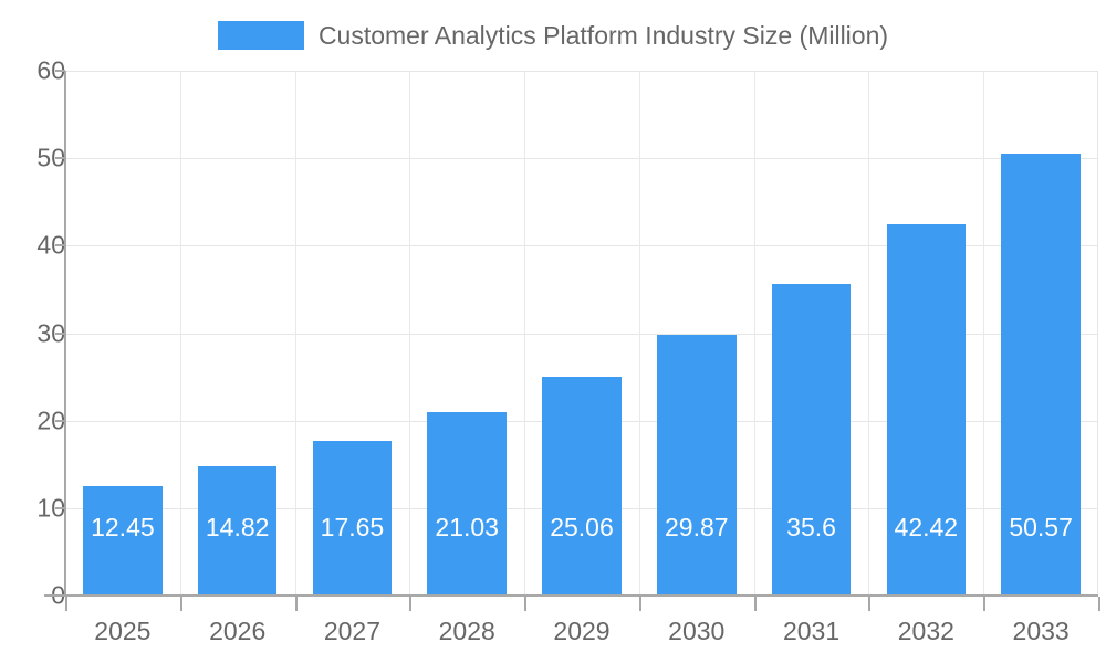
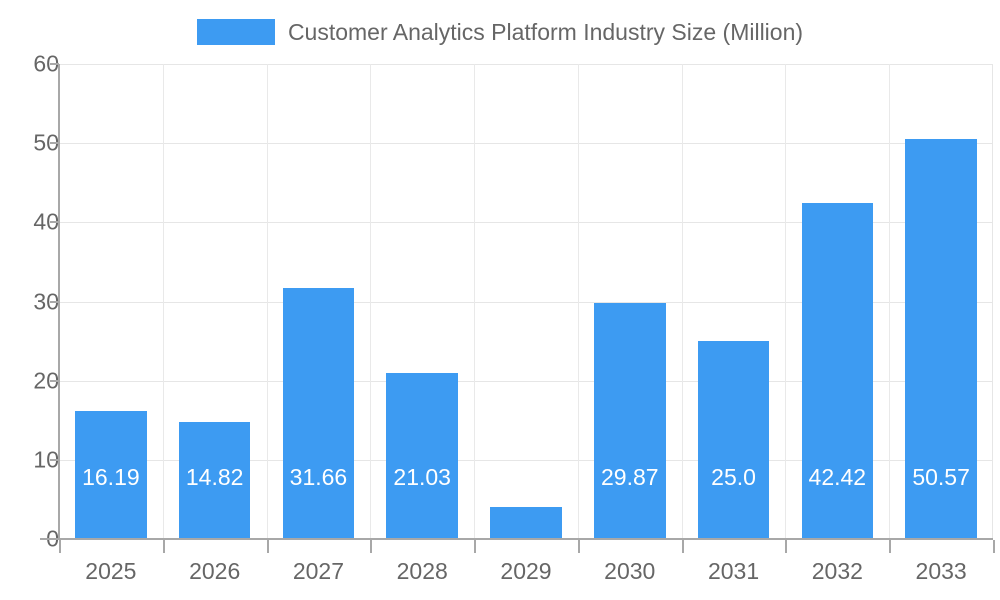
2025: 12.45 -> 16.19
2027: 17.65 -> 31.66
2029: 25.06 -> 4.08
2031: 35.6 -> 25.0
